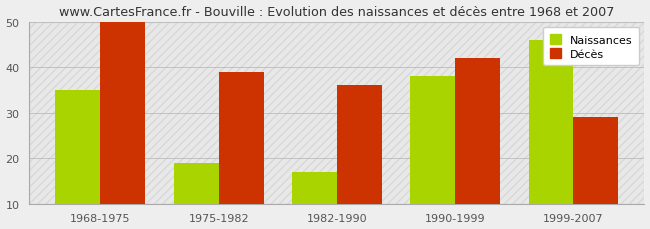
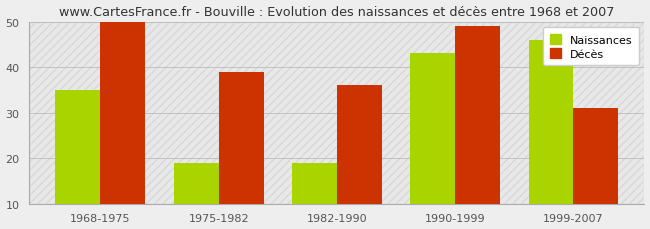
Naissances/1982-1990: 17 -> 19
Naissances/1990-1999: 38 -> 43
Décès/1990-1999: 42 -> 49
Décès/1999-2007: 29 -> 31
